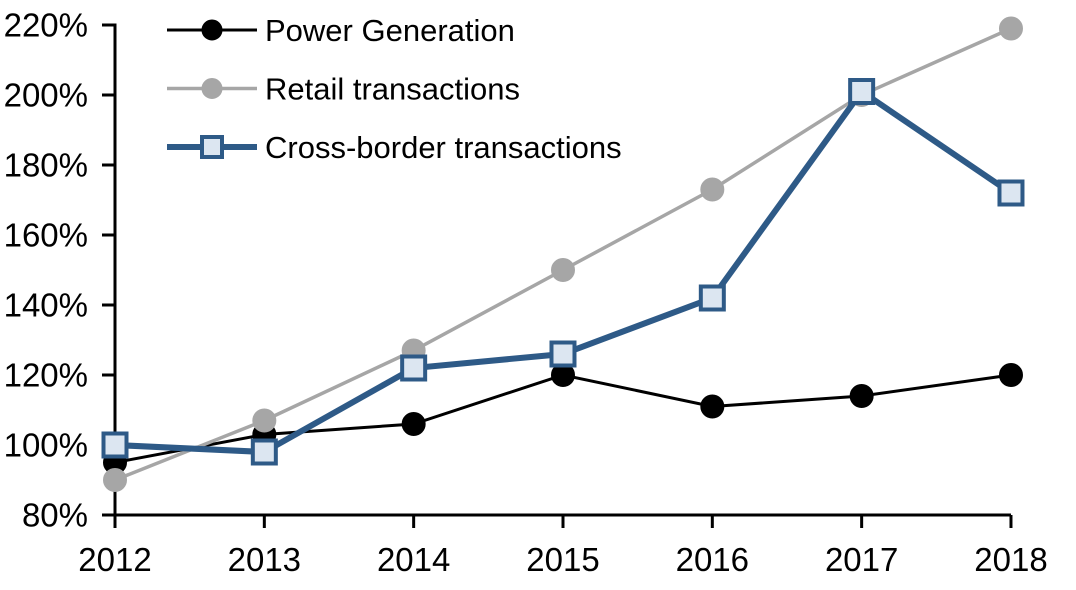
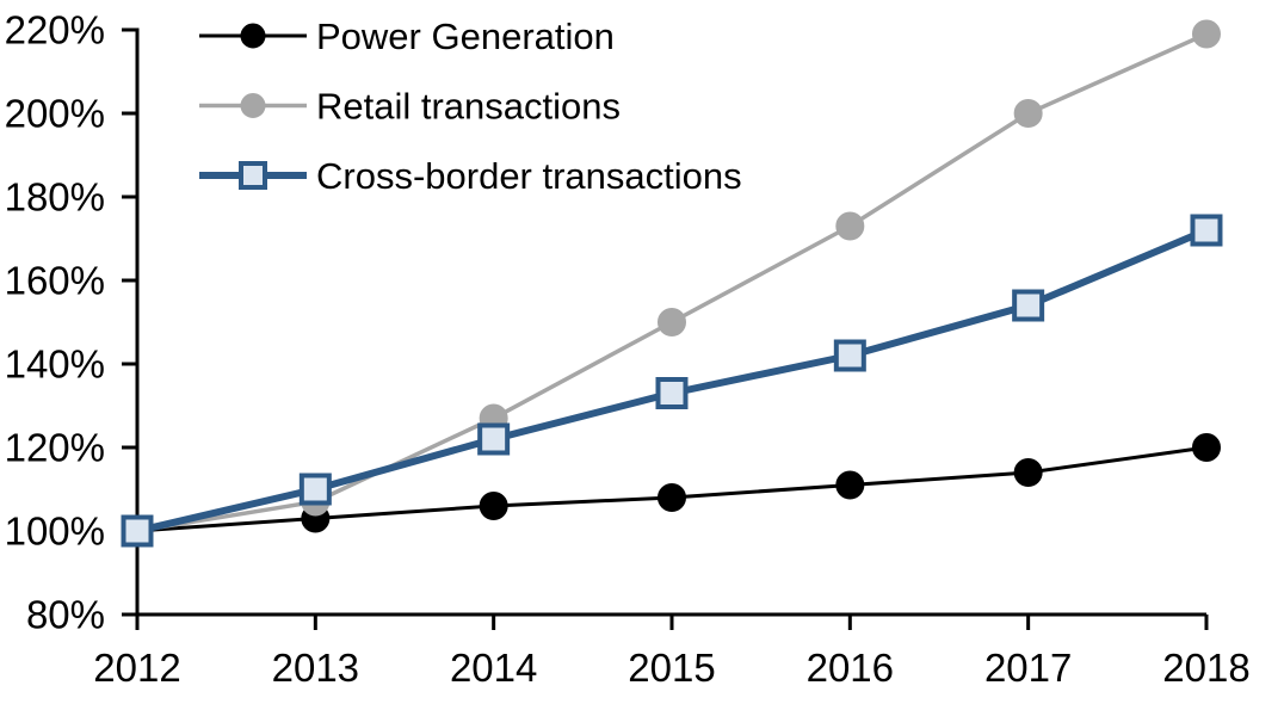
Power Generation/2012: 95% -> 100%
Retail transactions/2012: 90% -> 100%
Cross-border transactions/2013: 98% -> 110%
Power Generation/2015: 120% -> 108%
Cross-border transactions/2015: 126% -> 133%
Cross-border transactions/2017: 201% -> 154%
